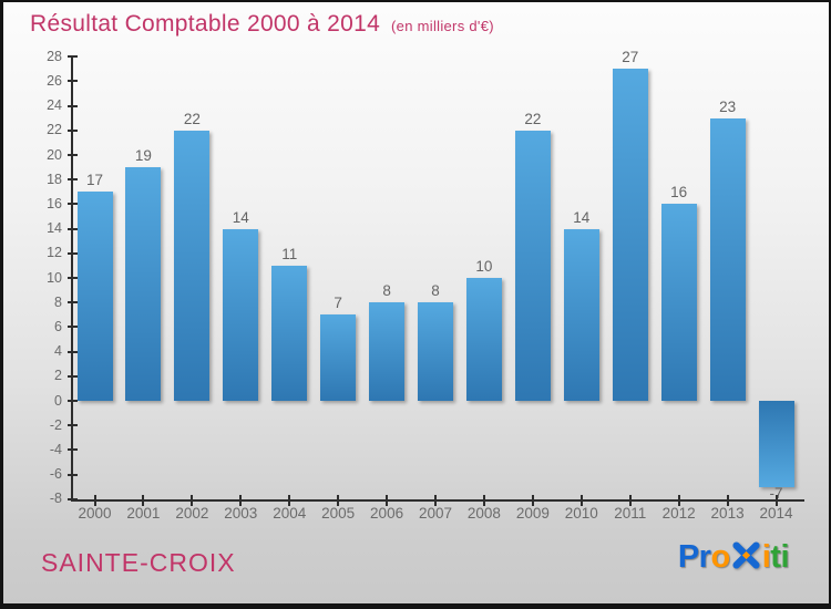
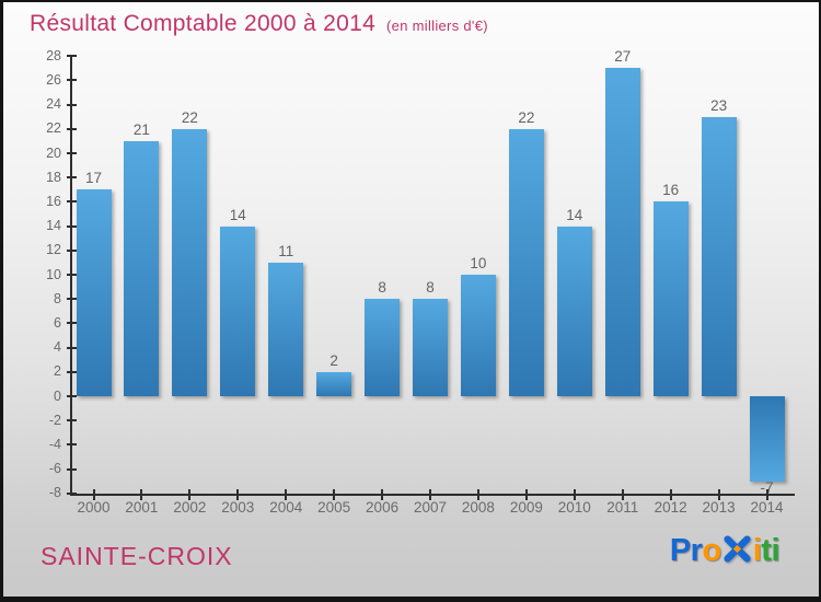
2001: 19 -> 21
2005: 7 -> 2
